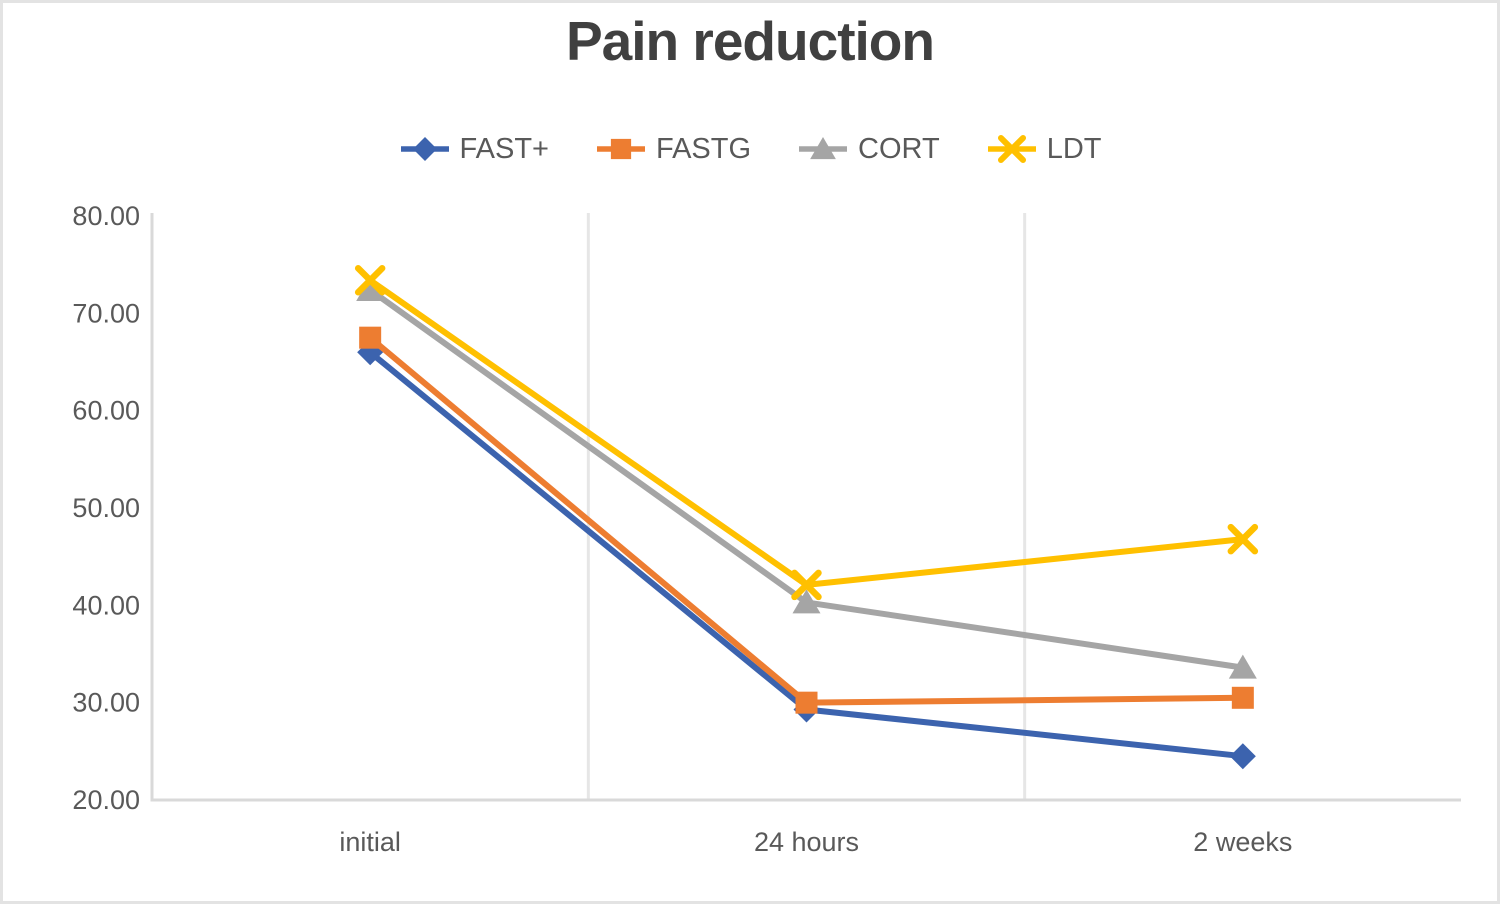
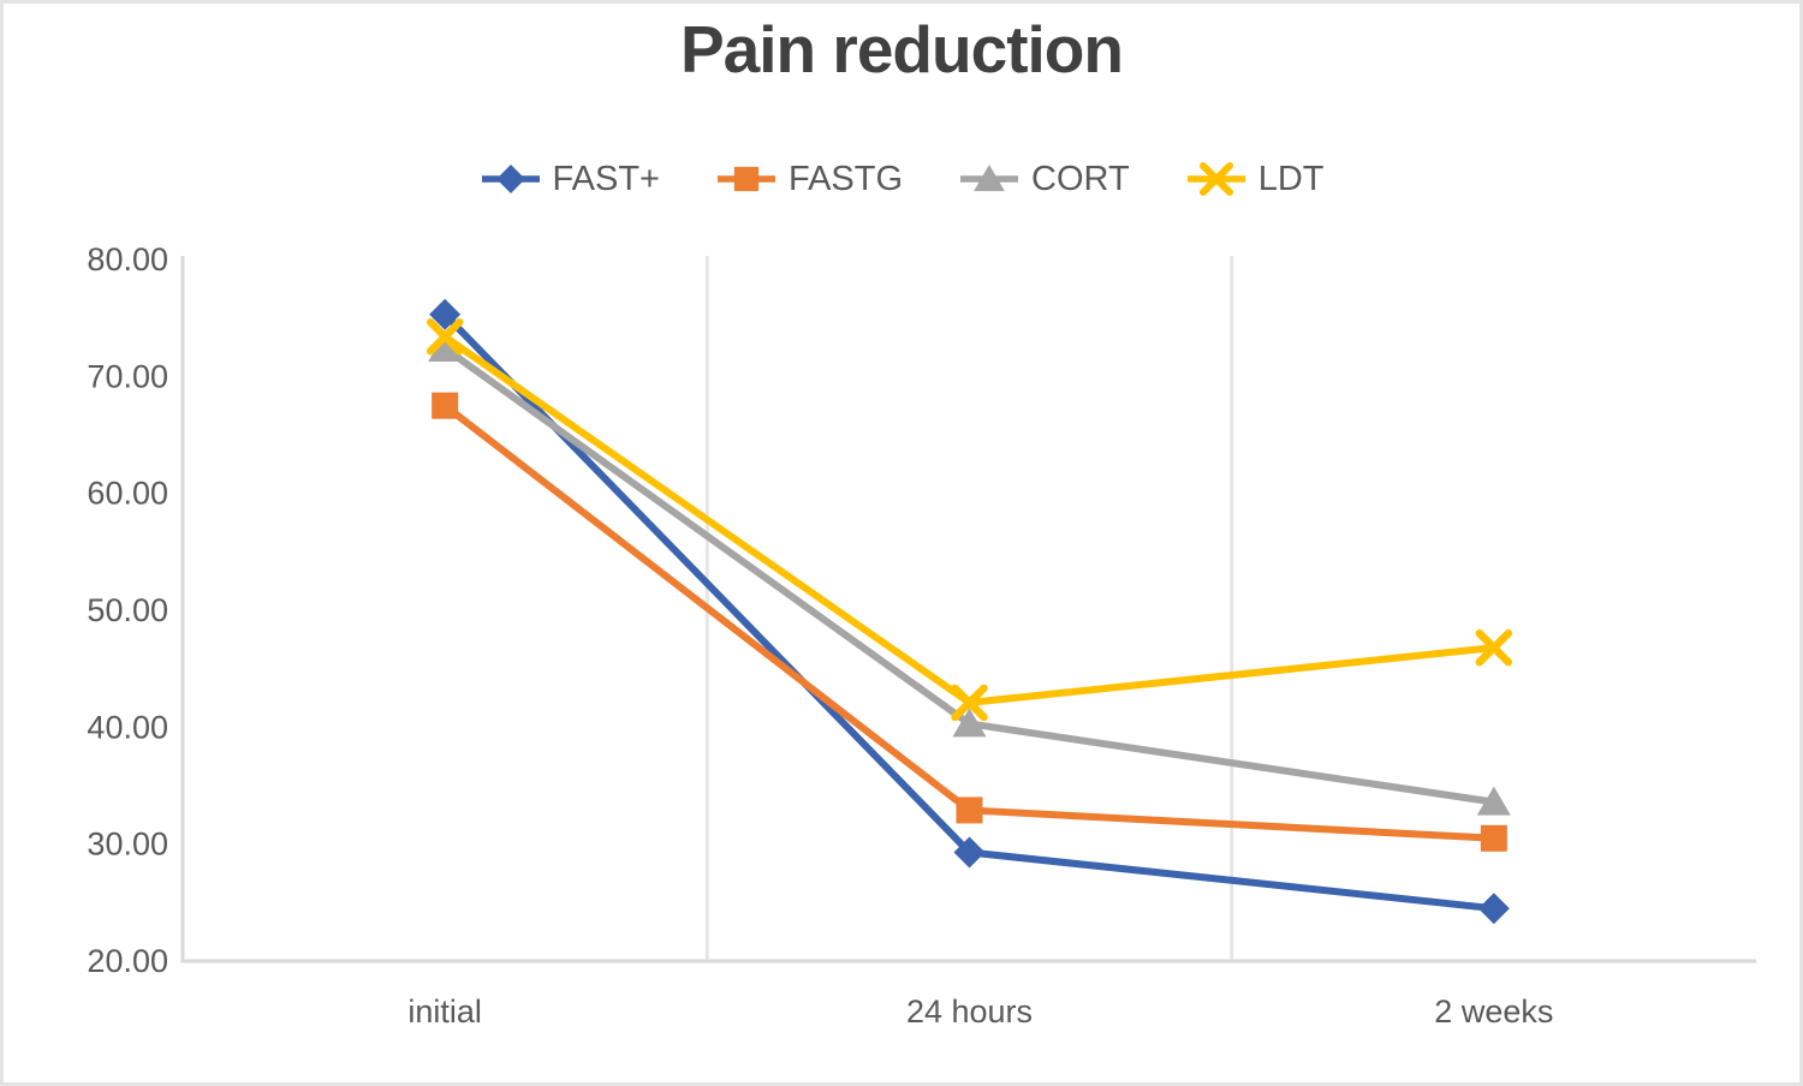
FAST+/initial: 66 -> 75
FASTG/24 hours: 30 -> 33
